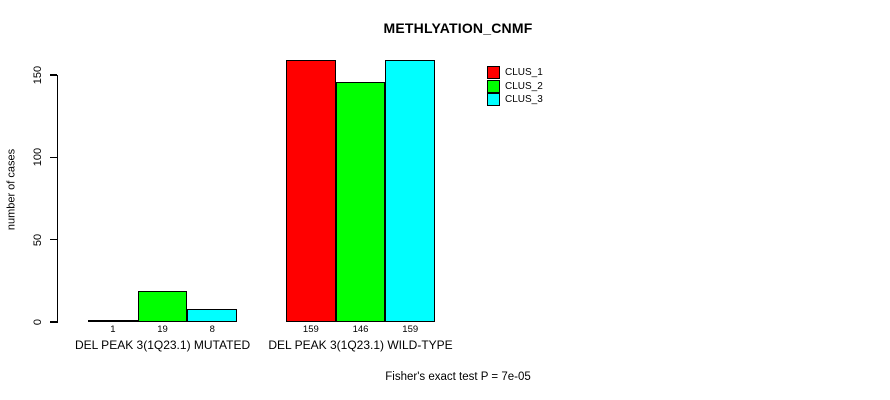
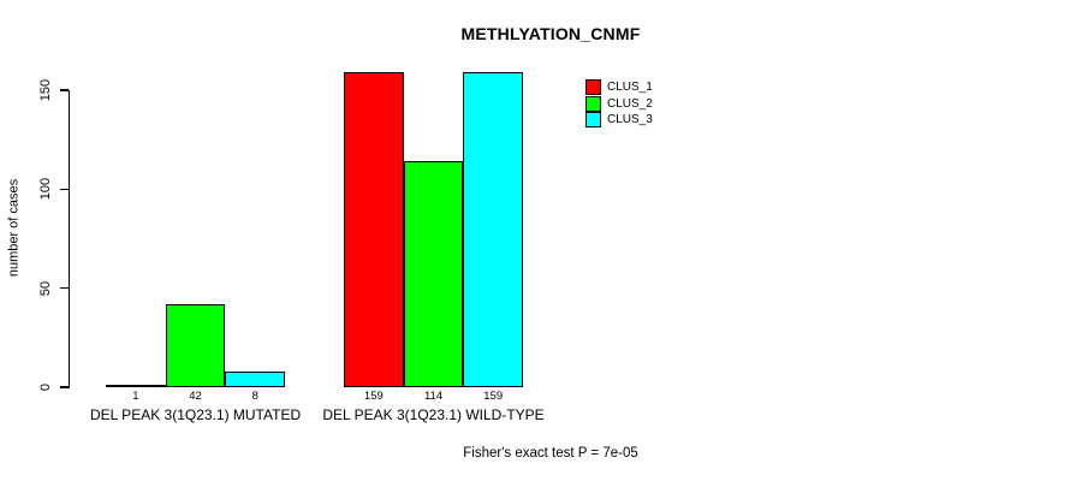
CLUS_2/DEL PEAK 3(1Q23.1) MUTATED: 19 -> 42
CLUS_2/DEL PEAK 3(1Q23.1) WILD-TYPE: 146 -> 114
